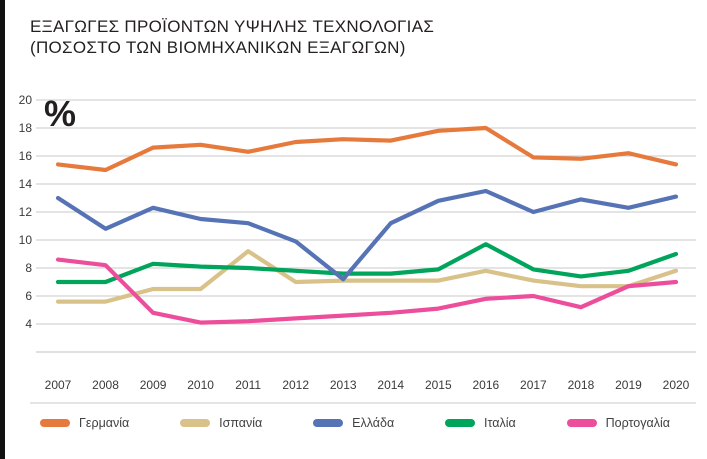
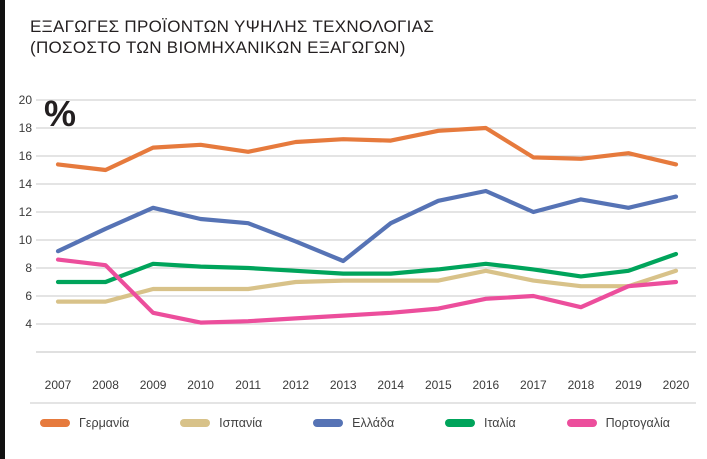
Ελλάδα/2007: 13.0 -> 9.2
Ισπανία/2011: 9.2 -> 6.5
Ελλάδα/2013: 7.2 -> 8.5
Ιταλία/2016: 9.7 -> 8.3
